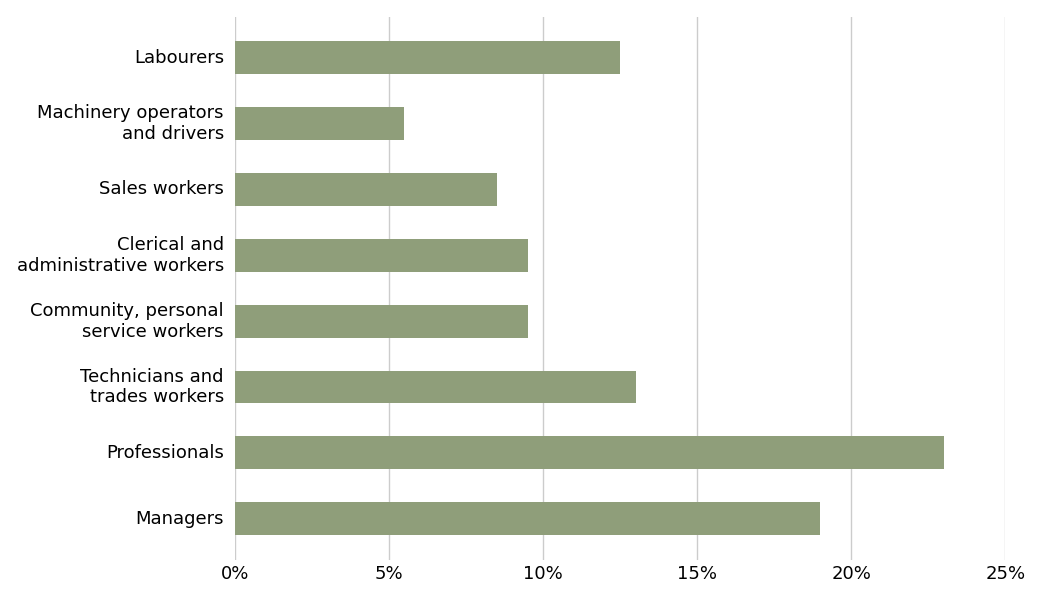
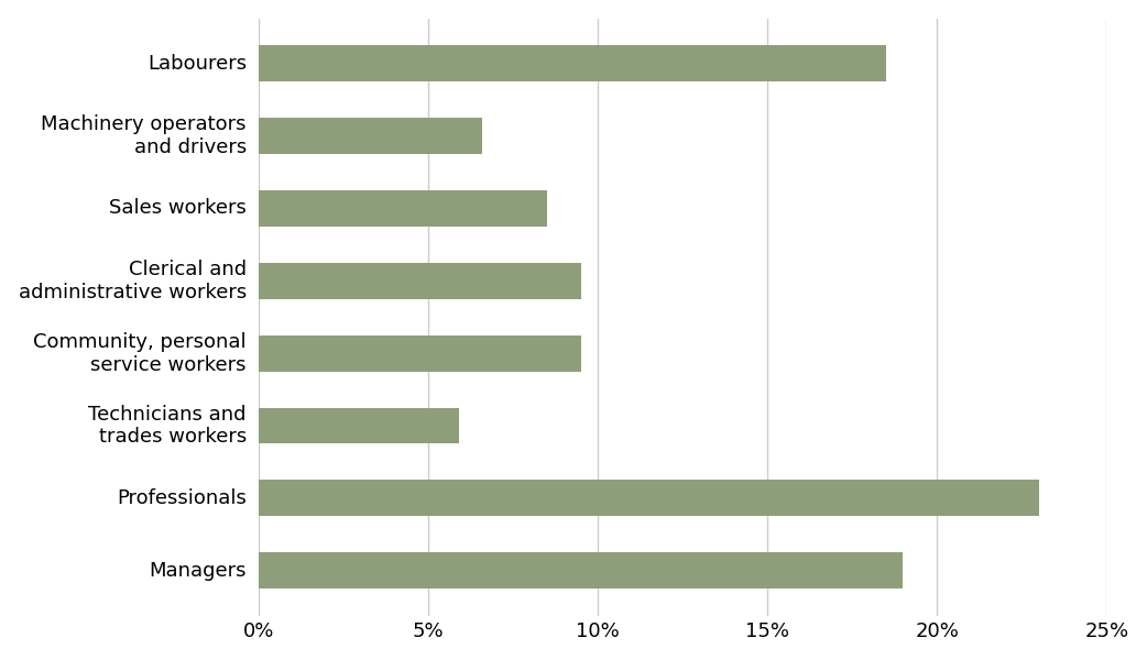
Labourers: 12.5% -> 18.5%
Machinery operators and drivers: 5.5% -> 6.6%
Technicians and trades workers: 13.0% -> 5.9%
